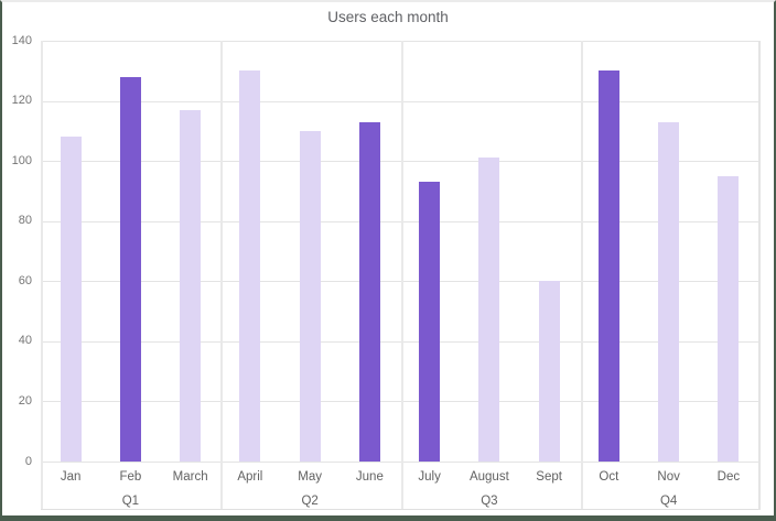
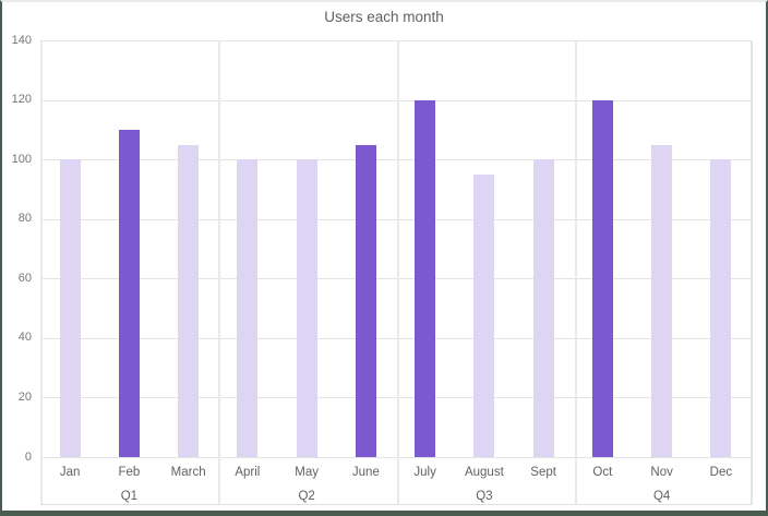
Jan: 108 -> 100
Feb: 128 -> 110
March: 117 -> 105
April: 130 -> 100
May: 110 -> 100
June: 113 -> 105
July: 93 -> 120
August: 101 -> 95
Sept: 60 -> 100
Oct: 130 -> 120
Nov: 113 -> 105
Dec: 95 -> 100
